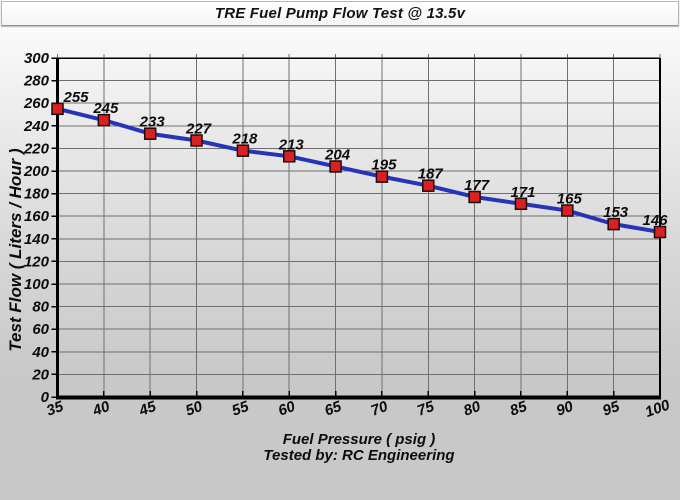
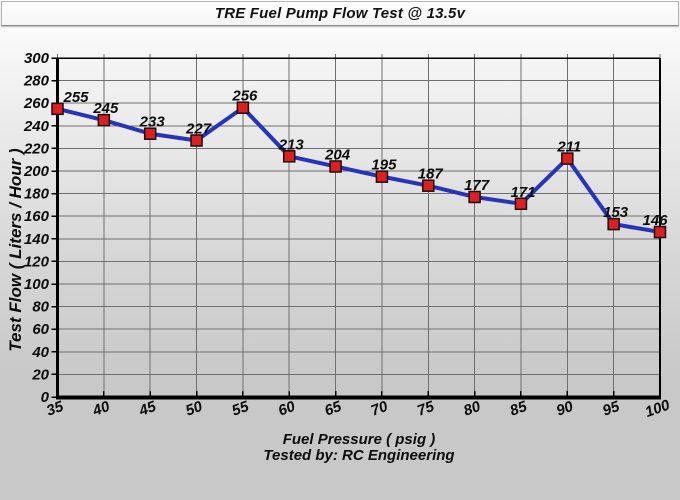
55: 218 -> 256
90: 165 -> 211
